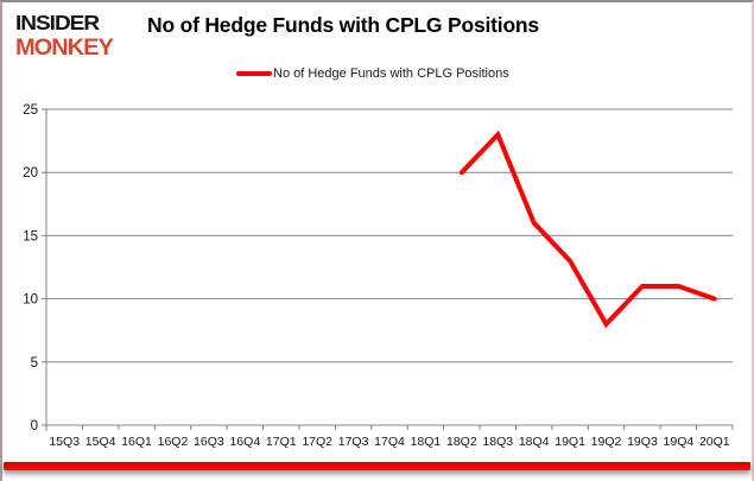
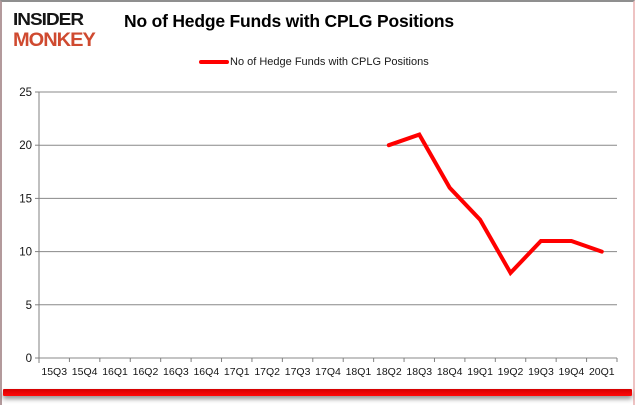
18Q3: 23 -> 21
